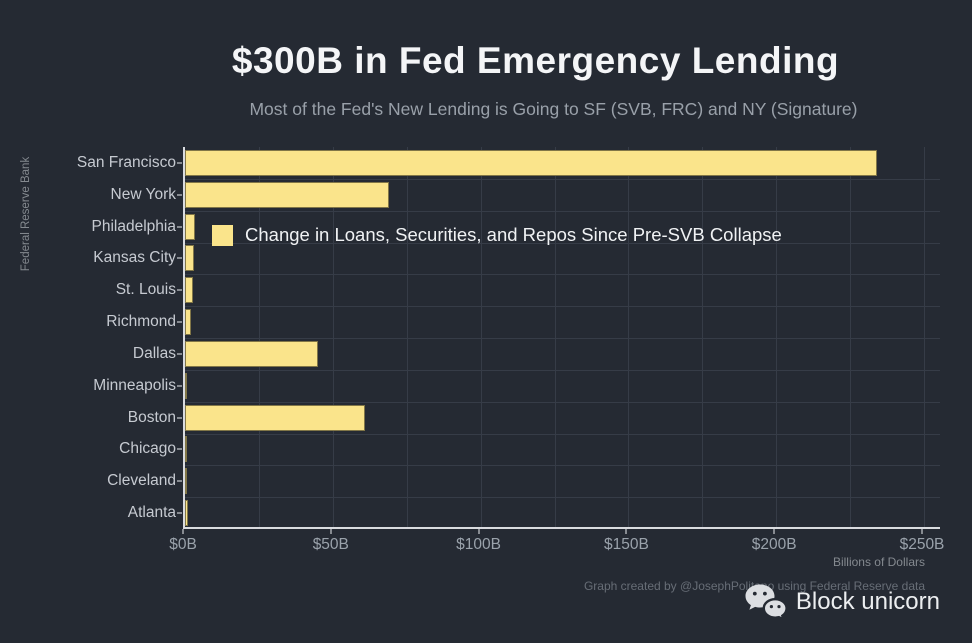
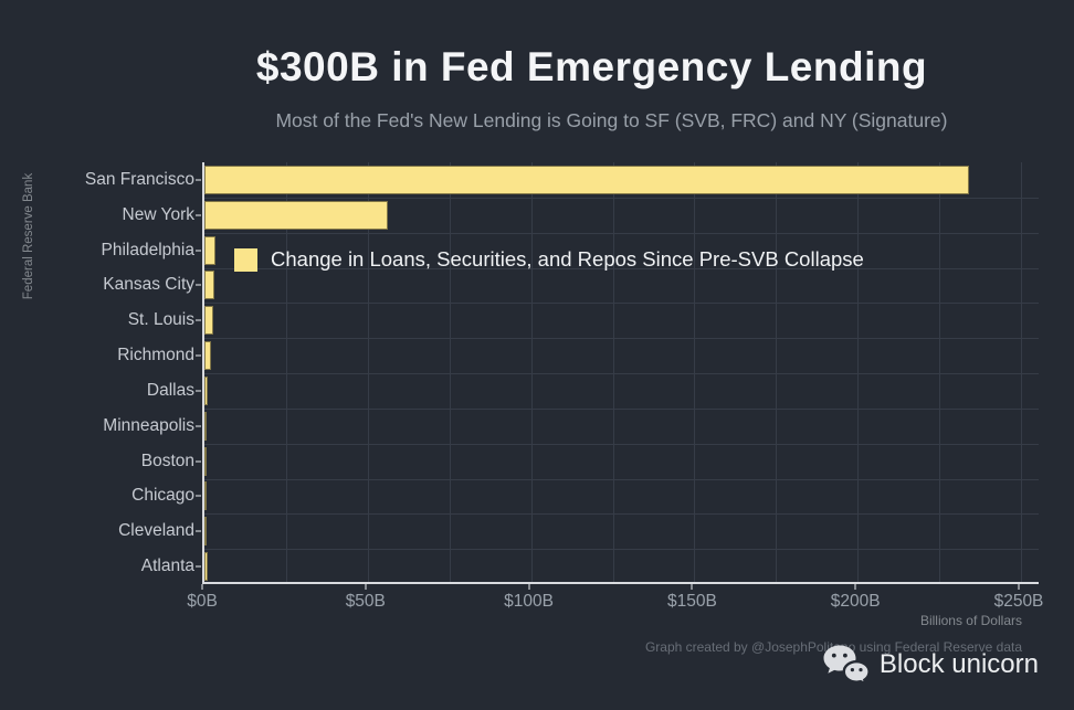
New York: $69B -> $56B
Dallas: $45B -> $1B
Boston: $61B -> $1B
